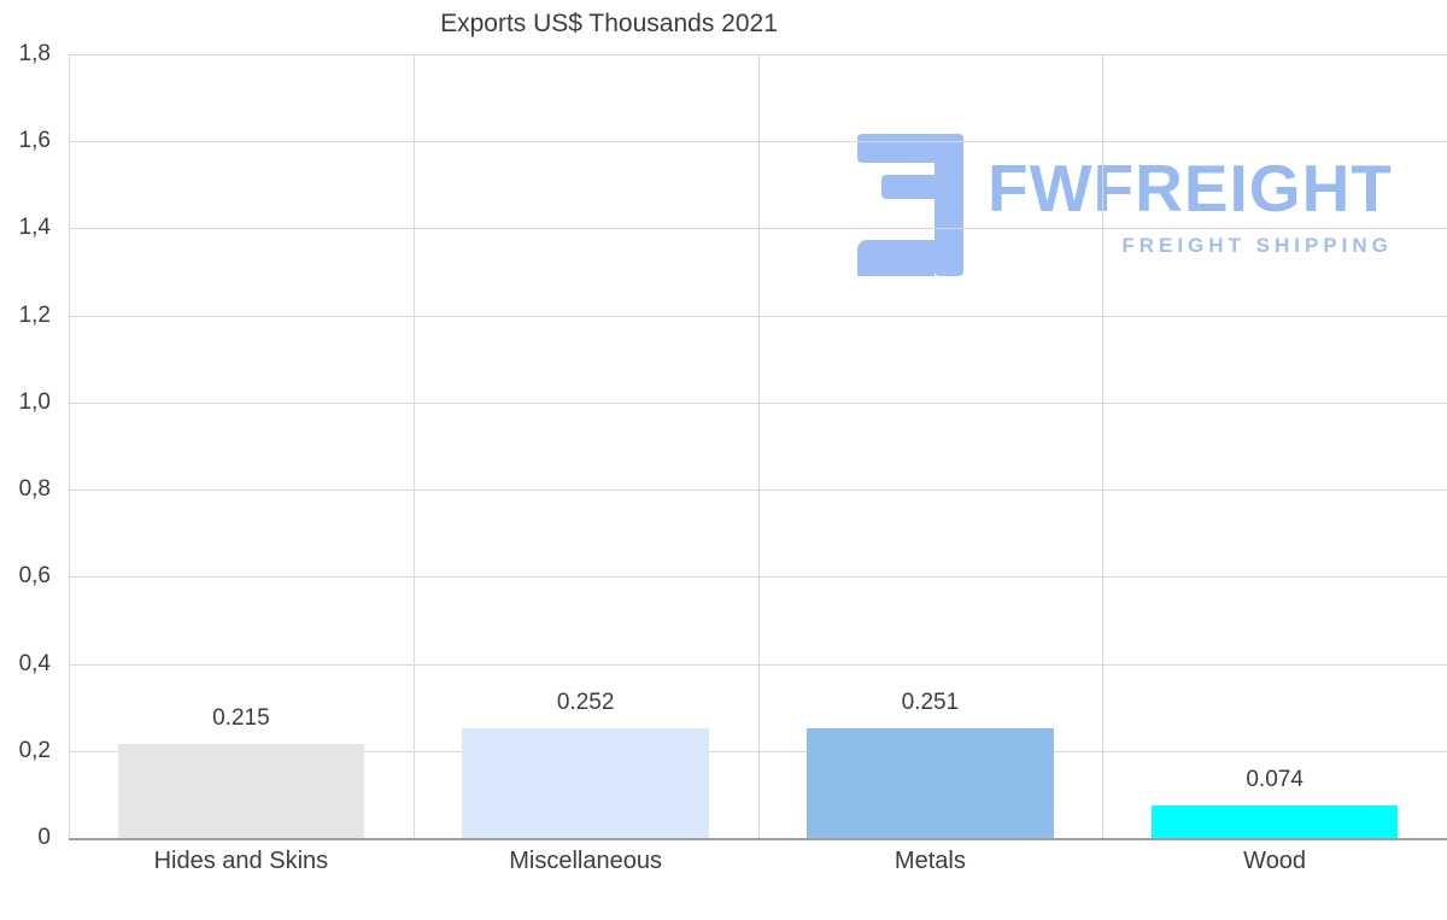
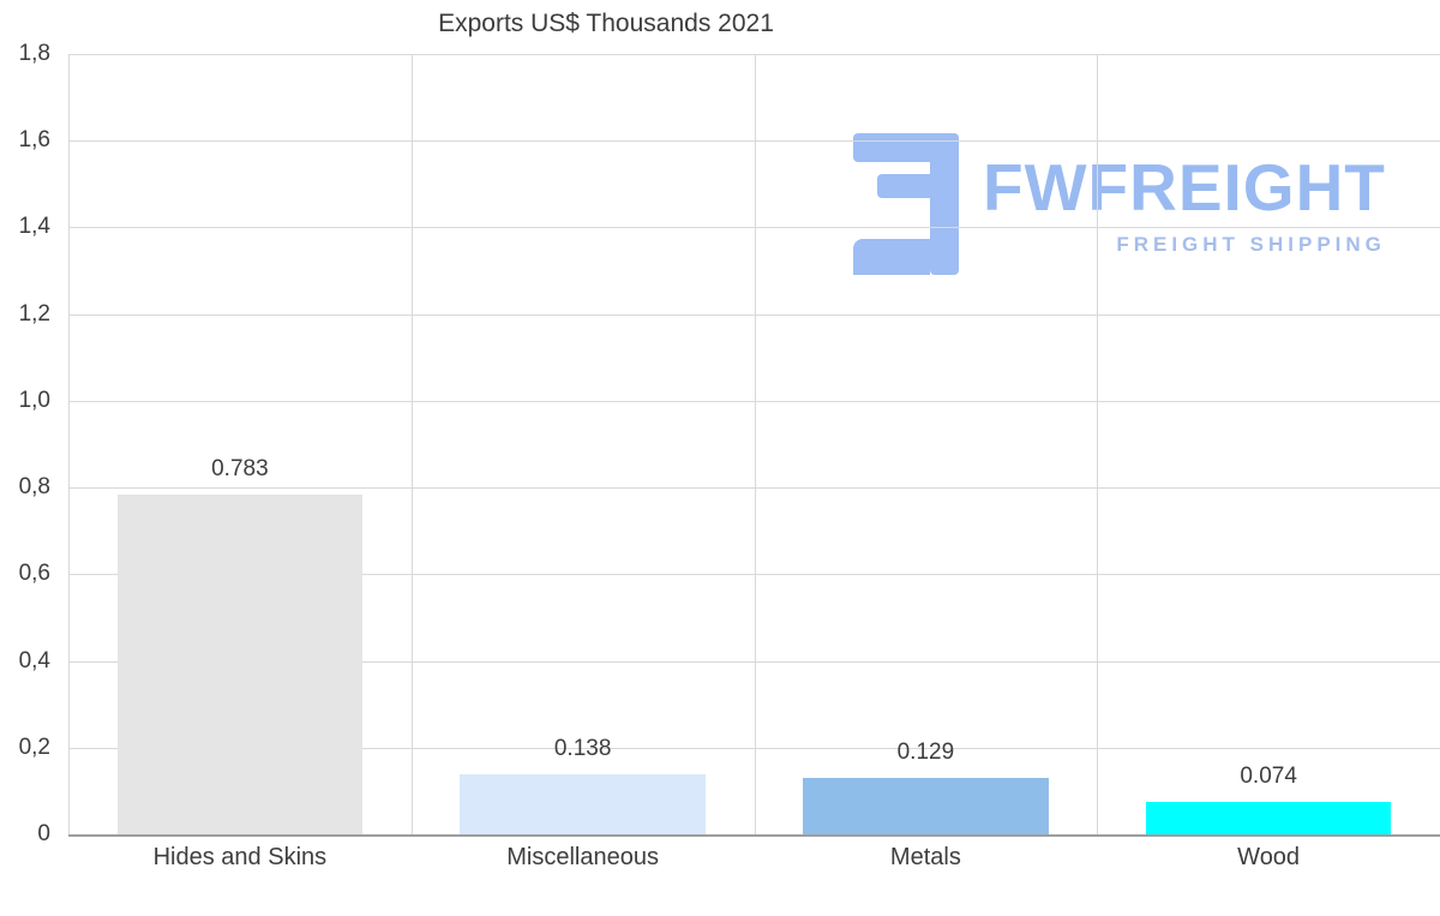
Hides and Skins: 0.215 -> 0.783
Miscellaneous: 0.252 -> 0.138
Metals: 0.251 -> 0.129
